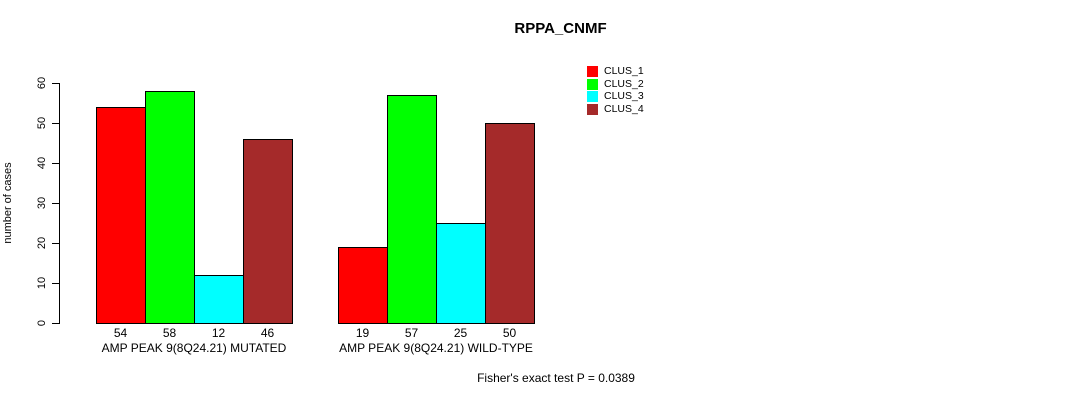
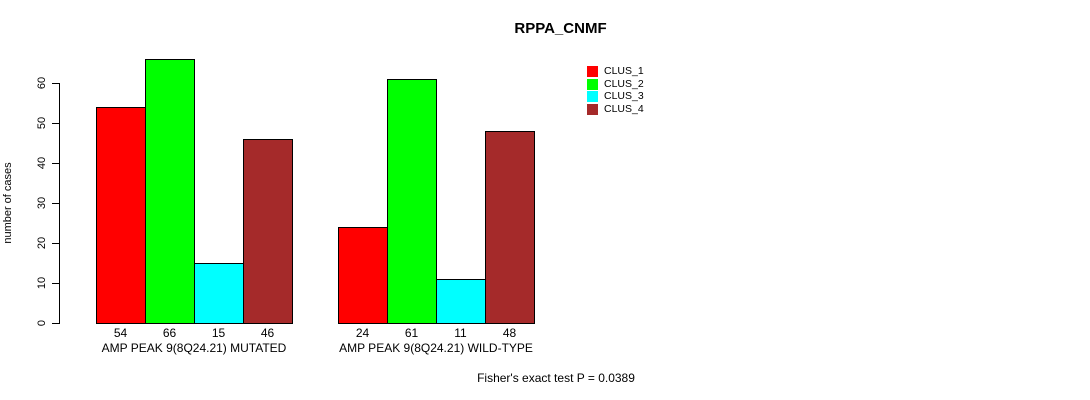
CLUS_2/AMP PEAK 9(8Q24.21) MUTATED: 58 -> 66
CLUS_3/AMP PEAK 9(8Q24.21) MUTATED: 12 -> 15
CLUS_1/AMP PEAK 9(8Q24.21) WILD-TYPE: 19 -> 24
CLUS_2/AMP PEAK 9(8Q24.21) WILD-TYPE: 57 -> 61
CLUS_3/AMP PEAK 9(8Q24.21) WILD-TYPE: 25 -> 11
CLUS_4/AMP PEAK 9(8Q24.21) WILD-TYPE: 50 -> 48
